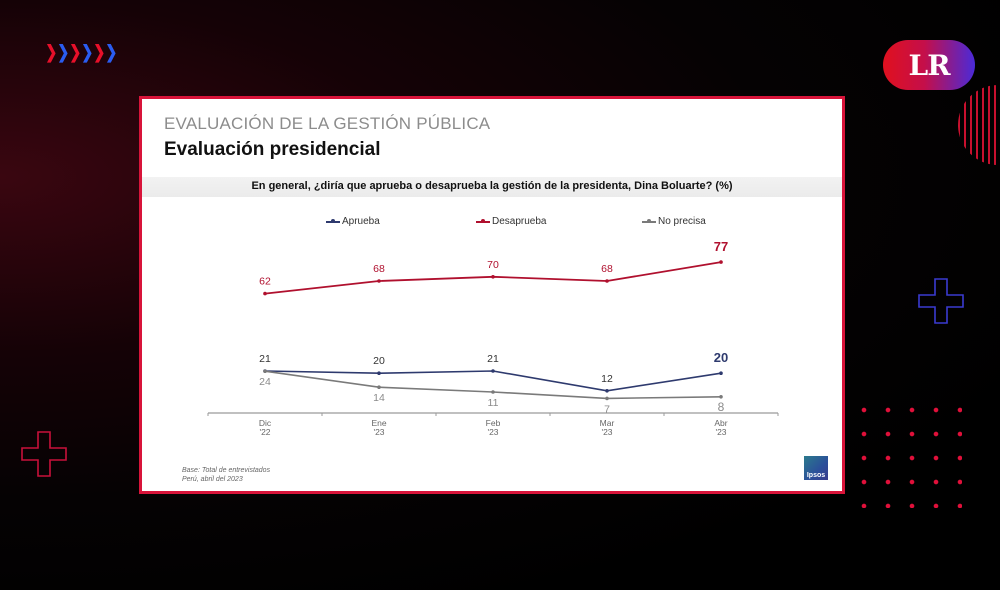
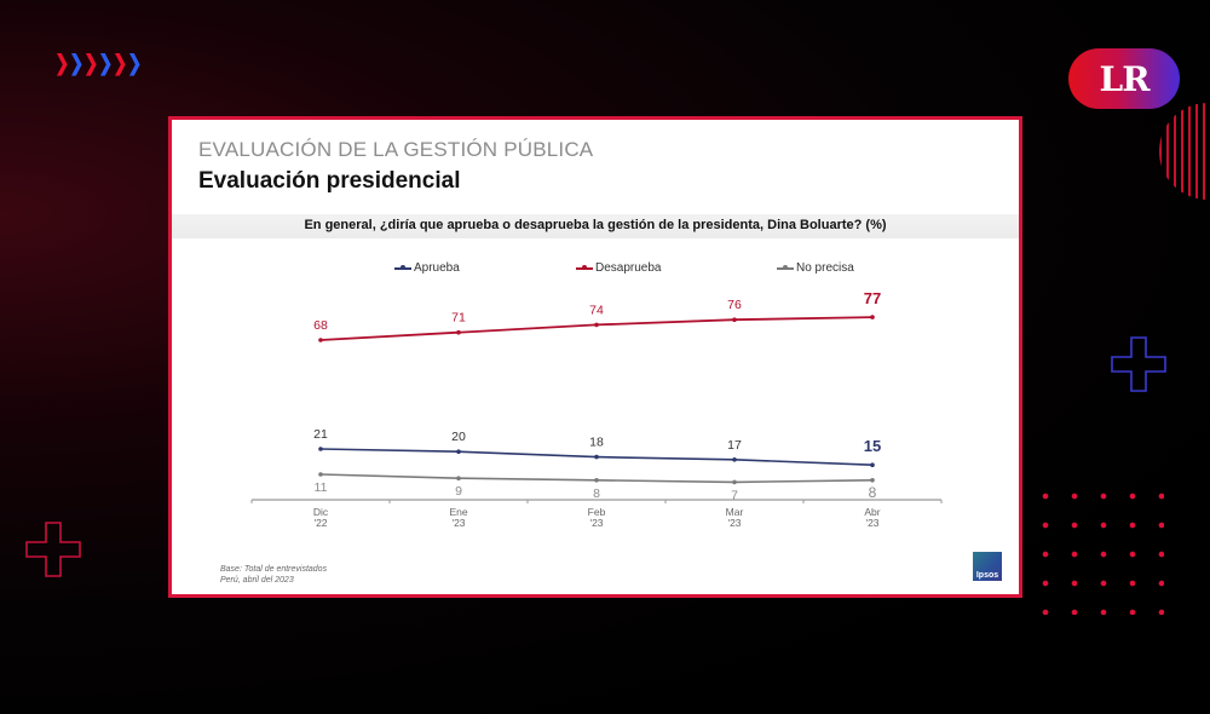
Desaprueba/Dic '22: 62 -> 68
No precisa/Dic '22: 24 -> 11
Desaprueba/Ene '23: 68 -> 71
No precisa/Ene '23: 14 -> 9
Aprueba/Feb '23: 21 -> 18
Desaprueba/Feb '23: 70 -> 74
No precisa/Feb '23: 11 -> 8
Aprueba/Mar '23: 12 -> 17
Desaprueba/Mar '23: 68 -> 76
Aprueba/Abr '23: 20 -> 15
